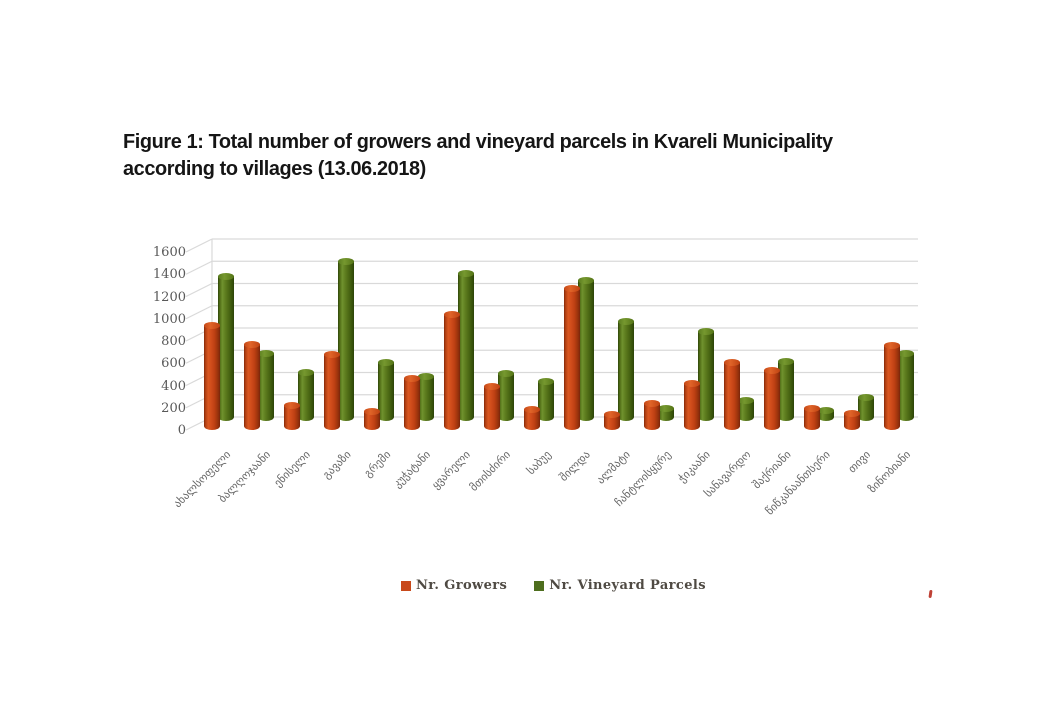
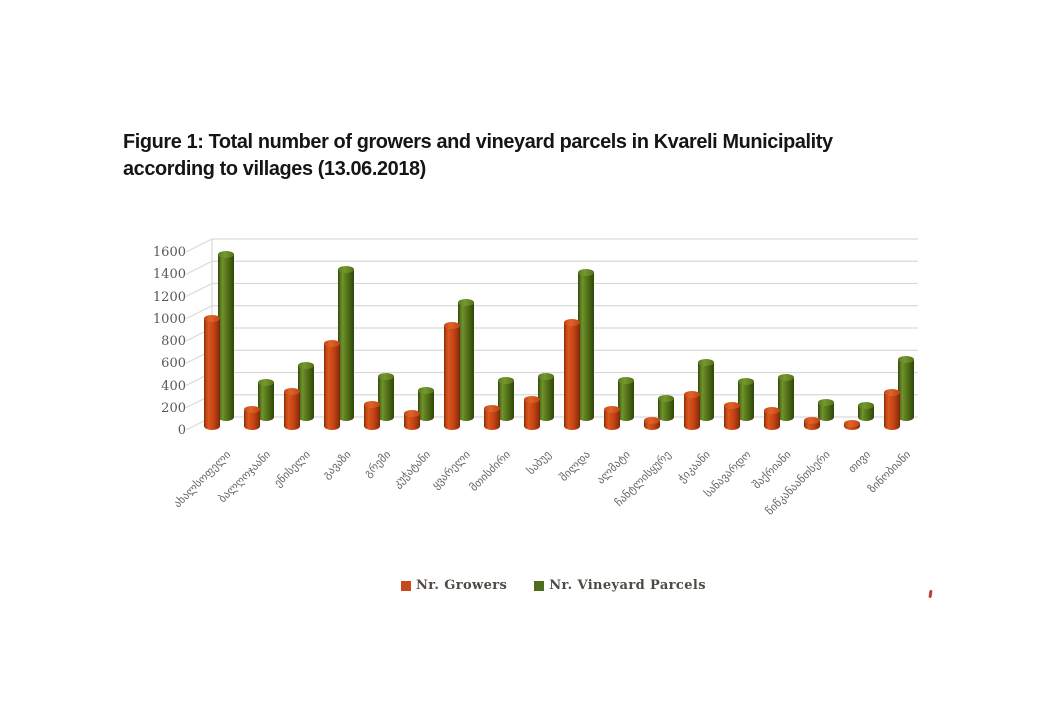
Nr. Growers/ახალსოფელი: 940 -> 1000
Nr. Vineyard Parcels/ახალსოფელი: 1340 -> 1550
Nr. Growers/ბალღოჯაანი: 770 -> 190
Nr. Vineyard Parcels/ბალღოჯაანი: 630 -> 360
Nr. Growers/ენისელი: 220 -> 350
Nr. Vineyard Parcels/ენისელი: 450 -> 520
Nr. Growers/გავაზი: 680 -> 780
Nr. Vineyard Parcels/გავაზი: 1480 -> 1410
Nr. Growers/გრემი: 170 -> 230
Nr. Vineyard Parcels/გრემი: 550 -> 420
Nr. Growers/კუჭატანი: 460 -> 150
Nr. Vineyard Parcels/კუჭატანი: 420 -> 290
Nr. Growers/ყვარელი: 1040 -> 940
Nr. Vineyard Parcels/ყვარელი: 1370 -> 1100
Nr. Growers/მთისძირი: 390 -> 200
Nr. Vineyard Parcels/მთისძირი: 440 -> 380
Nr. Growers/საბუე: 190 -> 280
Nr. Vineyard Parcels/საბუე: 370 -> 420
Nr. Growers/შილდა: 1270 -> 960
Nr. Vineyard Parcels/შილდა: 1310 -> 1380
Nr. Growers/ალმატი: 140 -> 190
Nr. Vineyard Parcels/ალმატი: 930 -> 380
Nr. Growers/ჩანტლისყურე: 240 -> 80
Nr. Vineyard Parcels/ჩანტლისყურე: 120 -> 210
Nr. Growers/ჭიკაანი: 420 -> 320
Nr. Vineyard Parcels/ჭიკაანი: 830 -> 540
Nr. Growers/სანავარდო: 610 -> 220
Nr. Vineyard Parcels/სანავარდო: 190 -> 370
Nr. Growers/შაქრიანი: 540 -> 180
Nr. Vineyard Parcels/შაქრიანი: 560 -> 410
Nr. Growers/წიწკანაანთსერი: 200 -> 90
Nr. Vineyard Parcels/წიწკანაანთსერი: 100 -> 180
Nr. Growers/თივი: 150 -> 60
Nr. Vineyard Parcels/თივი: 220 -> 150
Nr. Growers/ზინობიანი: 760 -> 340
Nr. Vineyard Parcels/ზინობიანი: 630 -> 580
